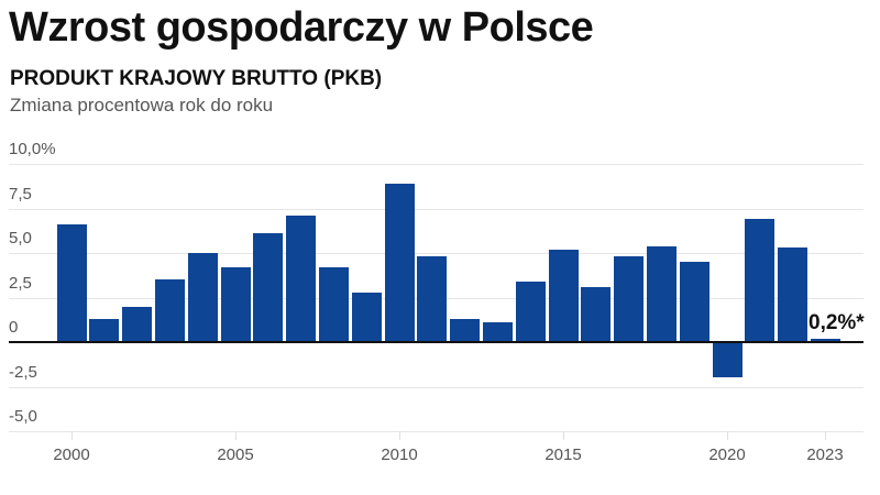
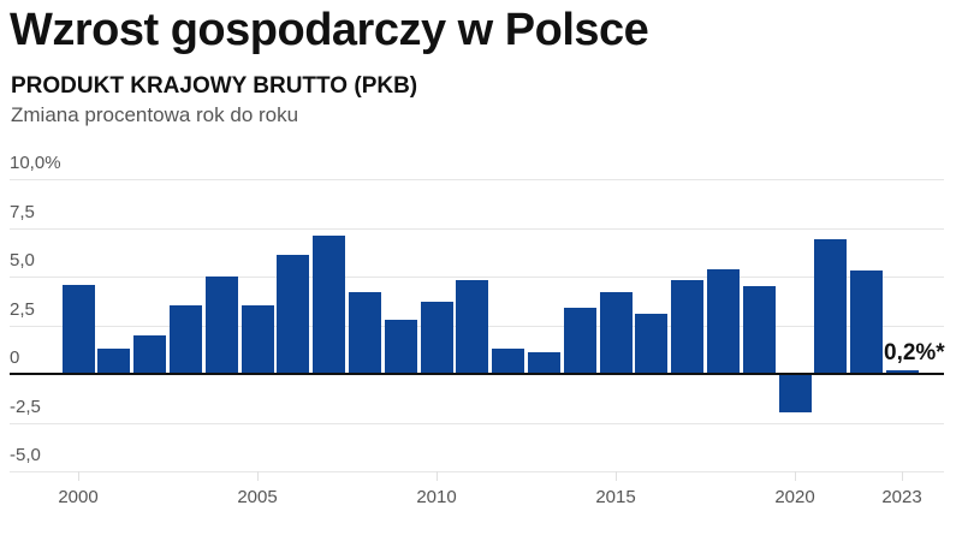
2000: 6,6% -> 4,6%
2005: 4,2% -> 3,5%
2010: 8,9% -> 3,7%
2015: 5,2% -> 4,2%
